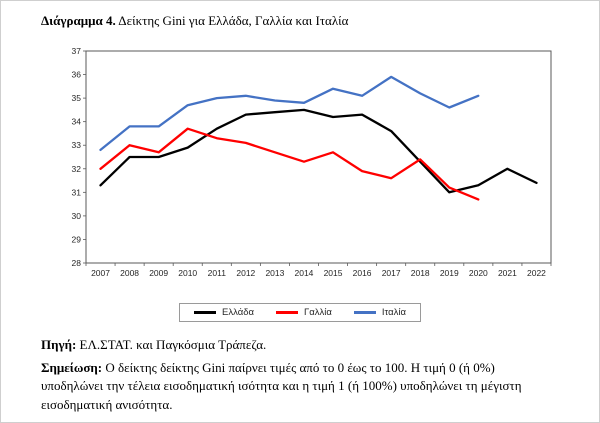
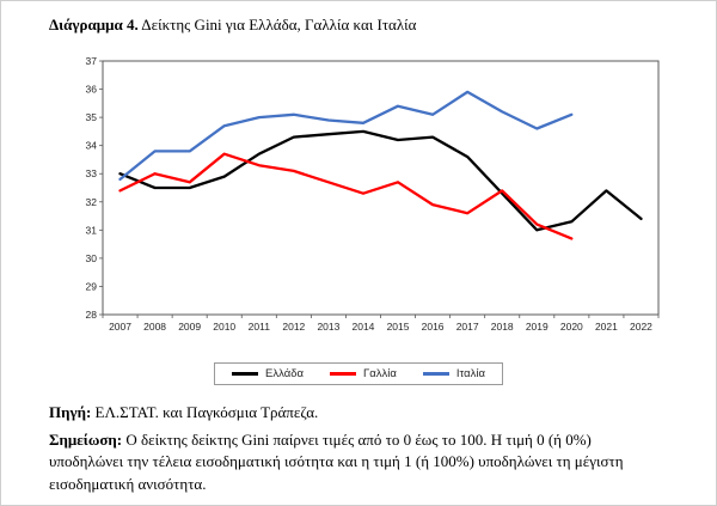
Ελλάδα/2007: 31.3 -> 33.0
Γαλλία/2007: 32.0 -> 32.4
Ελλάδα/2021: 32.0 -> 32.4
